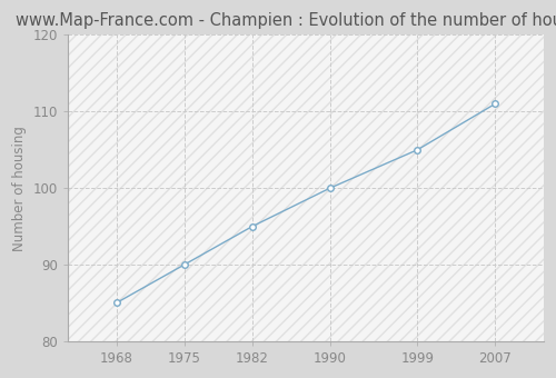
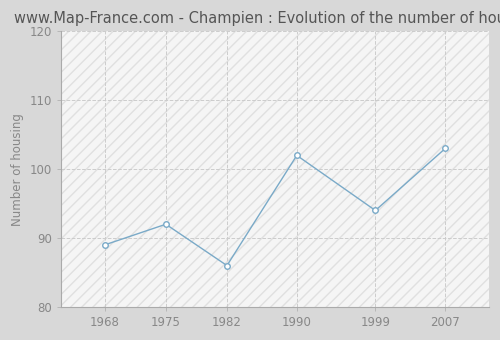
1968: 85 -> 89
1975: 90 -> 92
1982: 95 -> 86
1990: 100 -> 102
1999: 105 -> 94
2007: 111 -> 103
